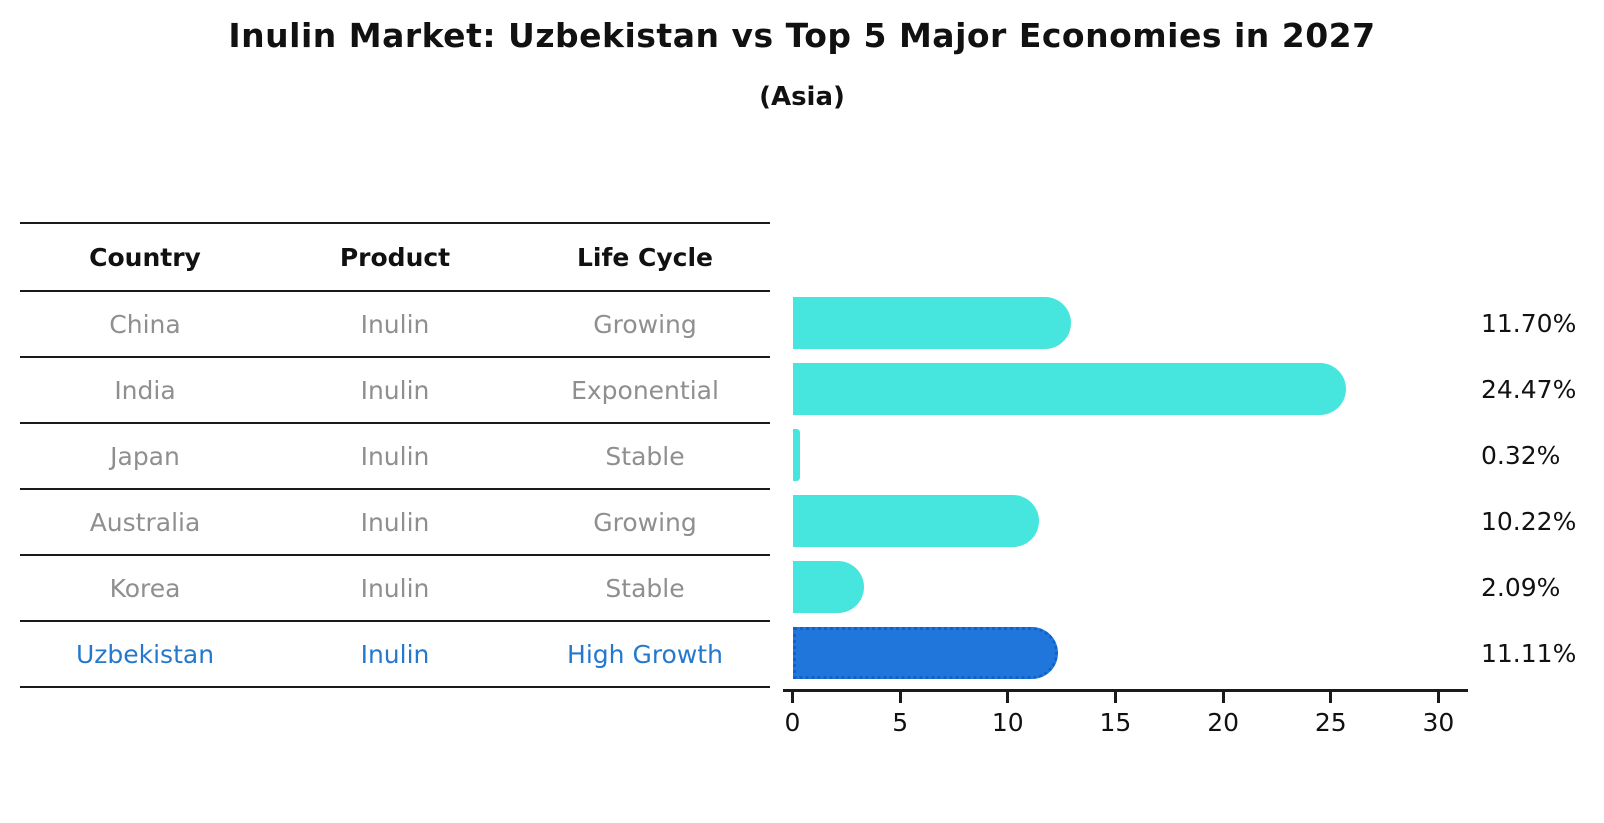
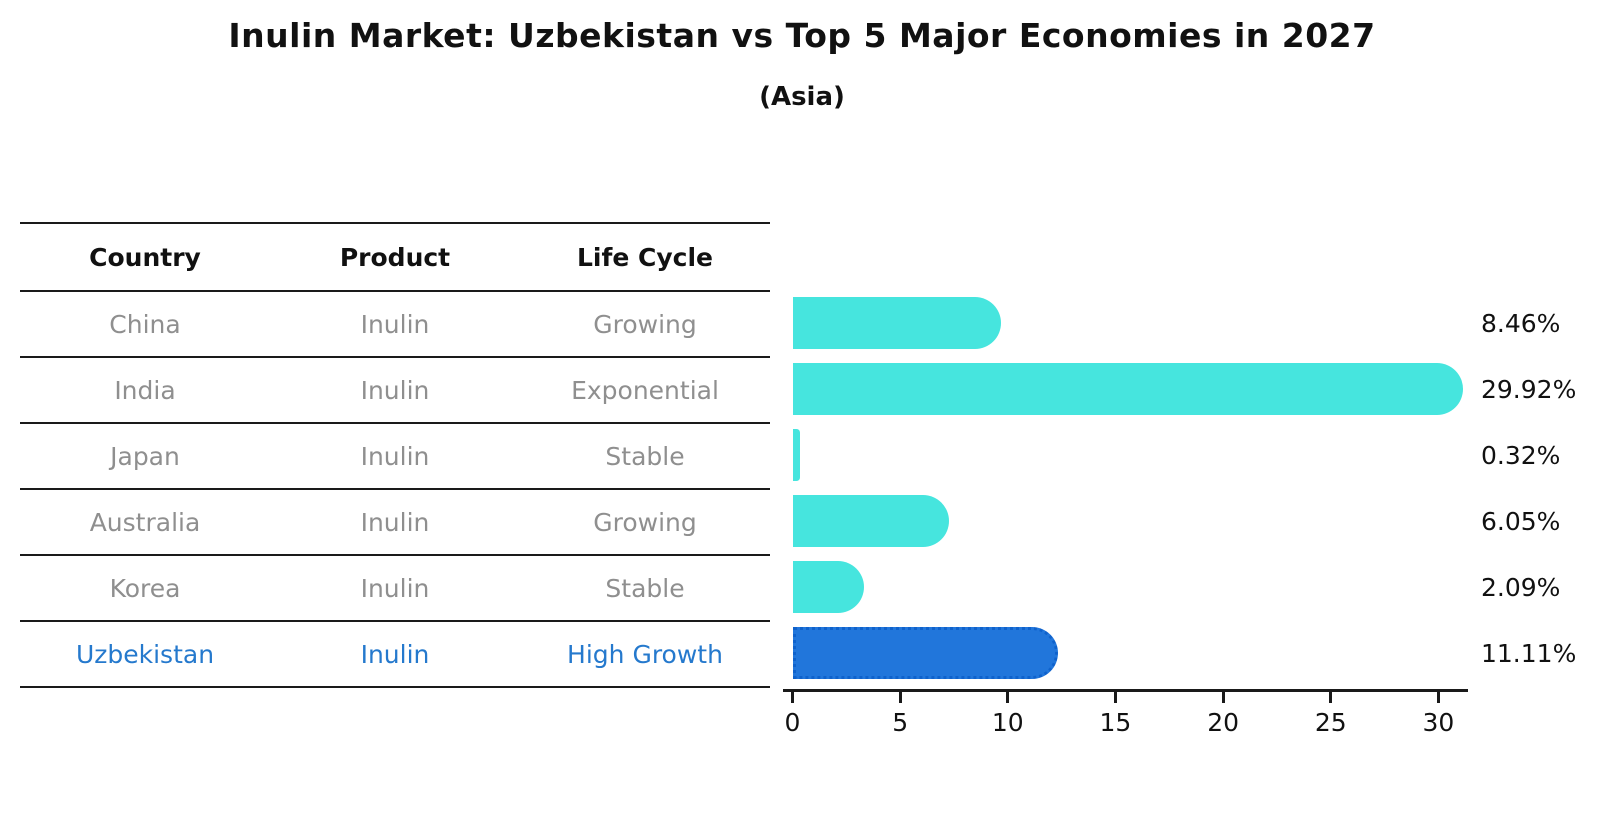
China: 11.70% -> 8.46%
India: 24.47% -> 29.92%
Australia: 10.22% -> 6.05%
